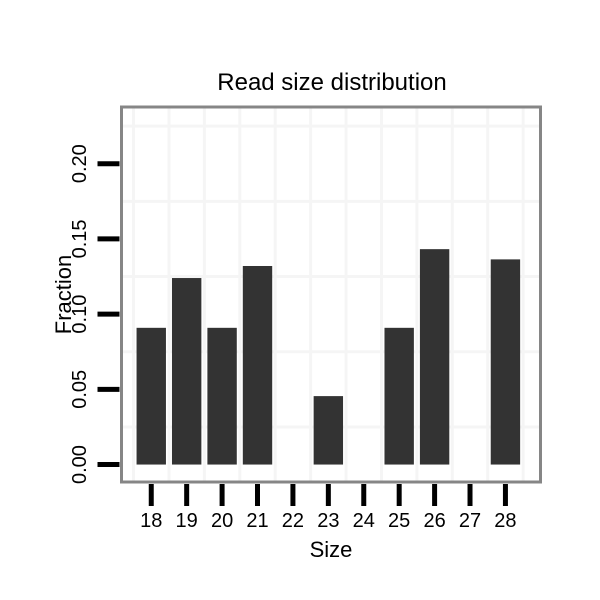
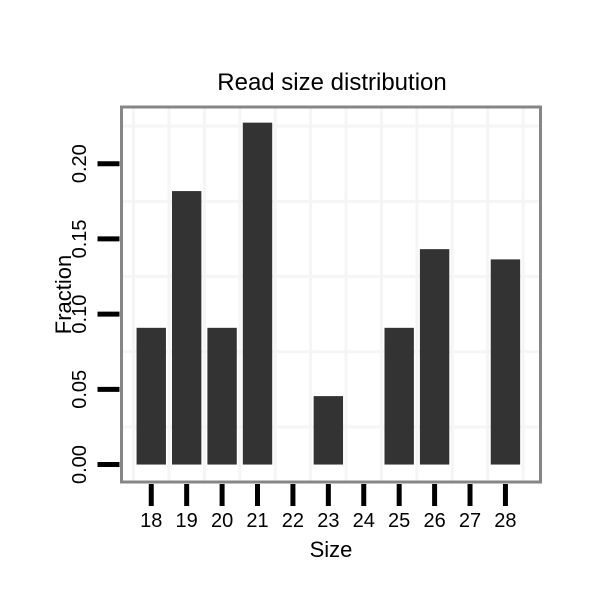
19: 0.124 -> 0.182
21: 0.132 -> 0.227
